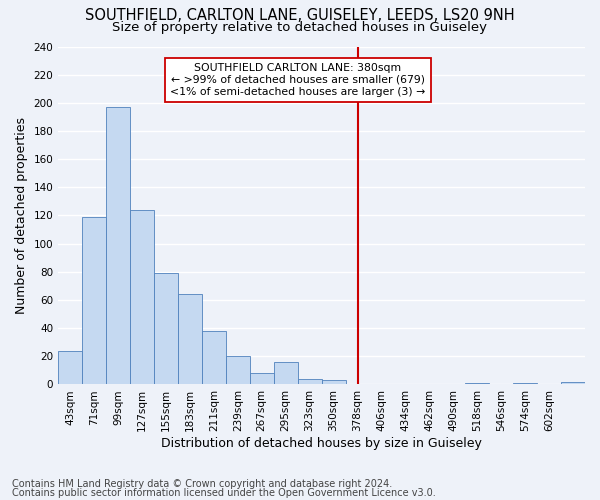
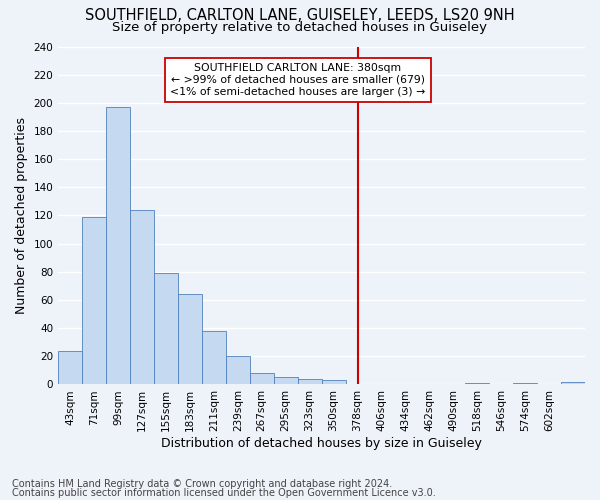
295sqm: 16 -> 5
